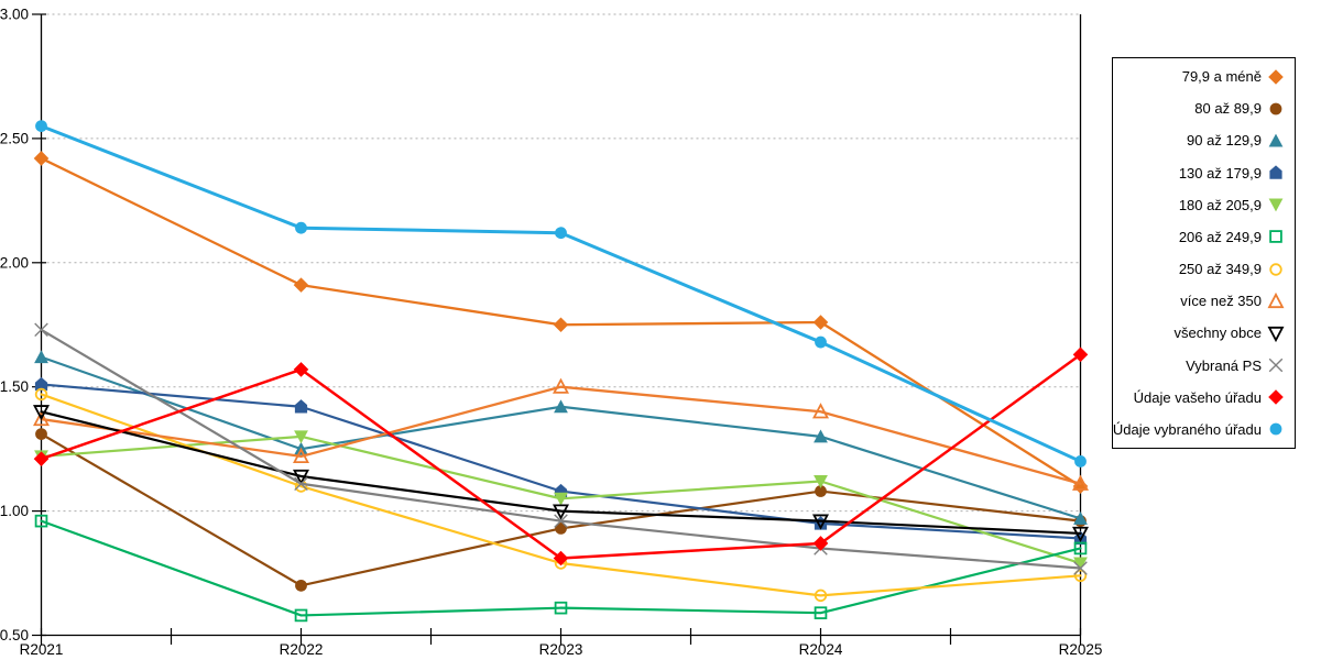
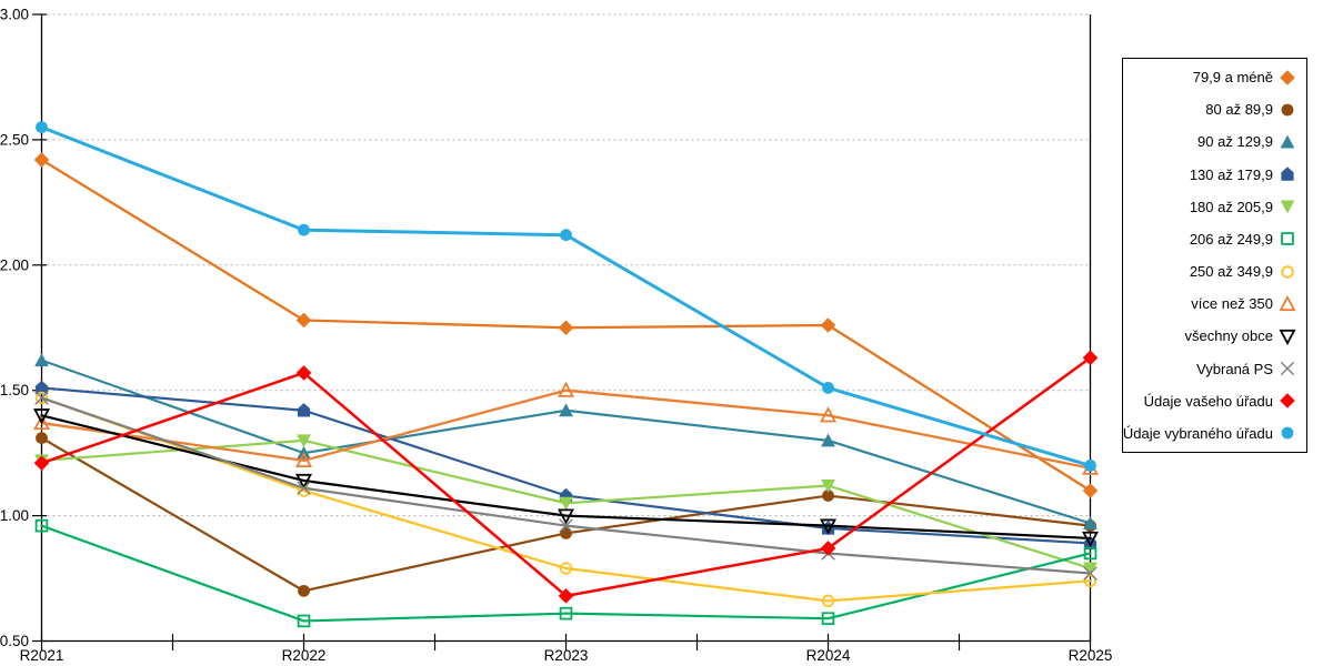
Vybraná PS/R2021: 1.73 -> 1.47
79,9 a méně/R2022: 1.91 -> 1.78
Údaje vašeho úřadu/R2023: 0.81 -> 0.68
Údaje vybraného úřadu/R2024: 1.68 -> 1.51
více než 350/R2025: 1.11 -> 1.19
